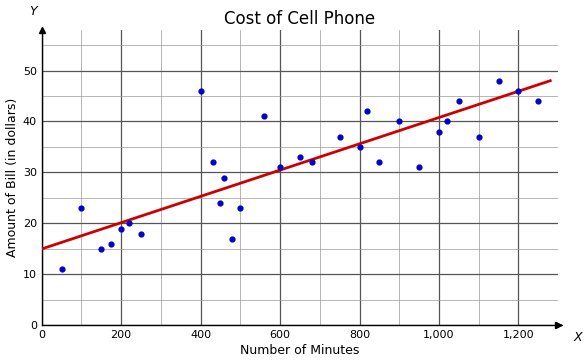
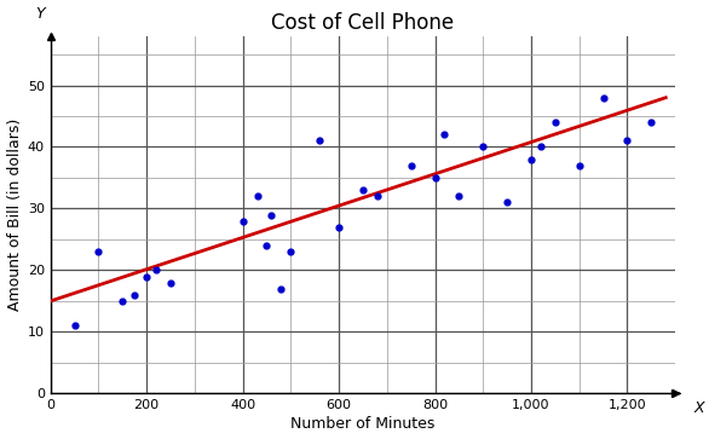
400: 46 -> 28
600: 31 -> 27
1,200: 46 -> 41
